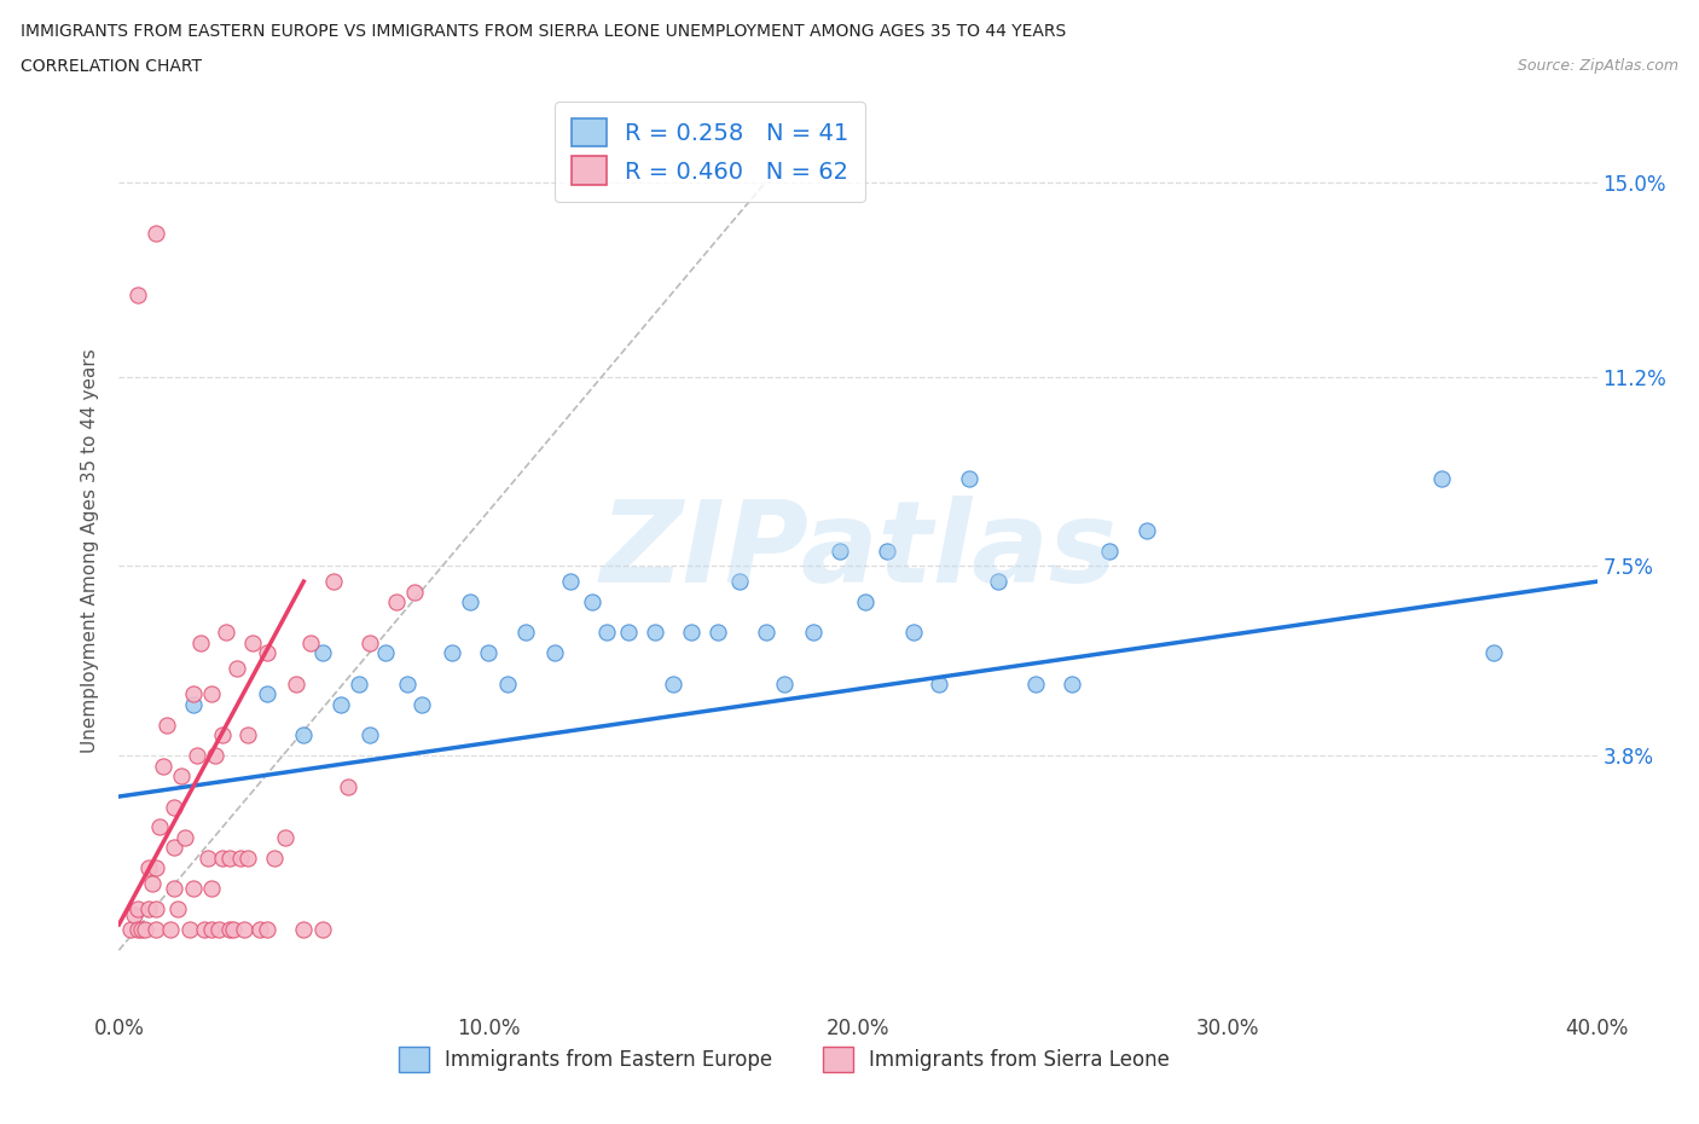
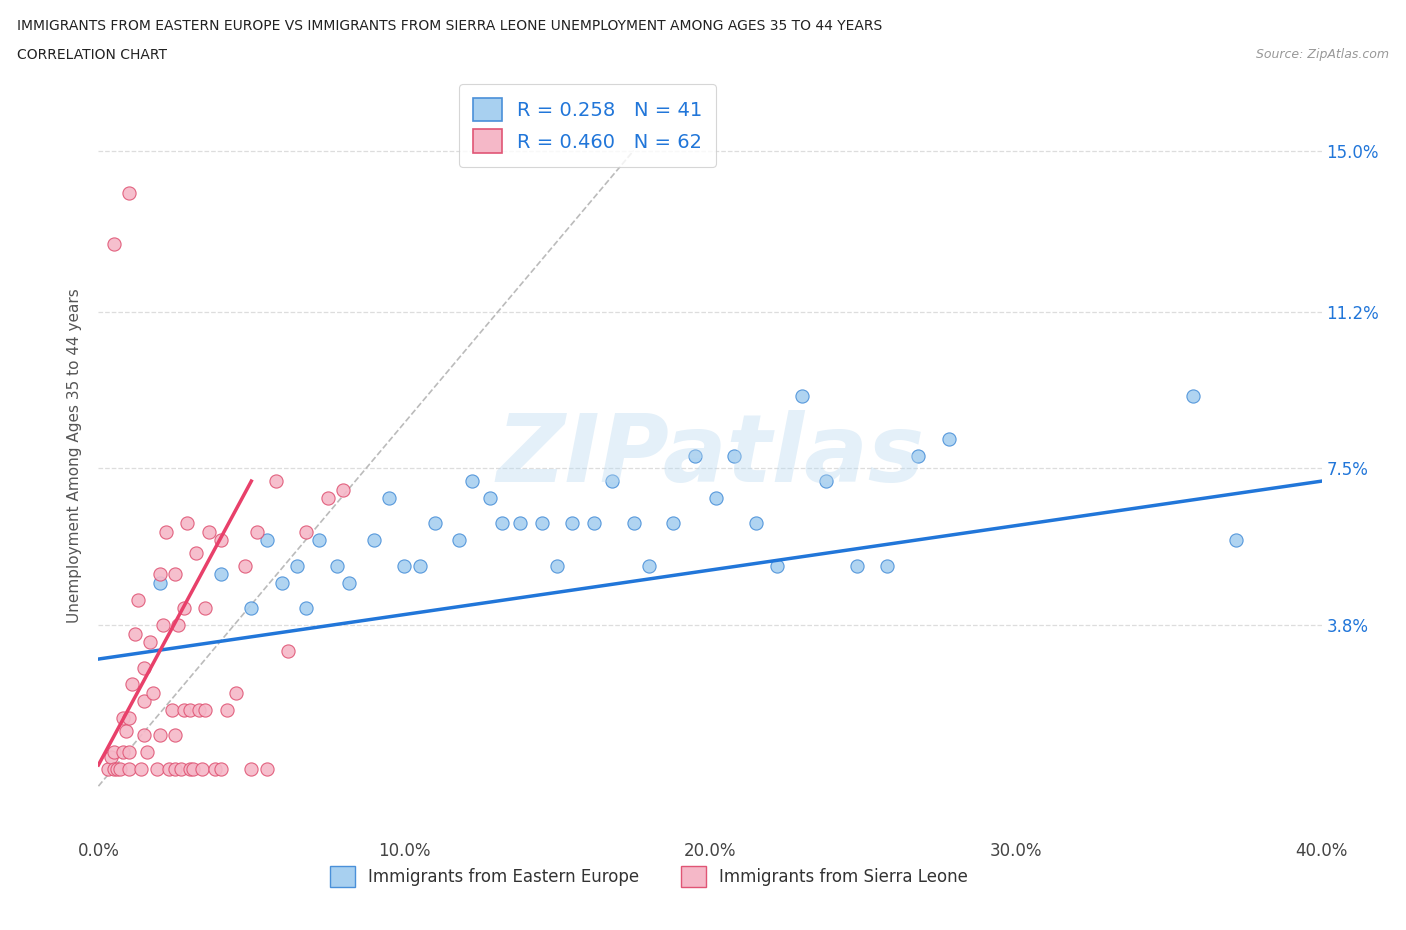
Immigrants from Eastern Europe/10.0%: 5.8% -> 5.2%
